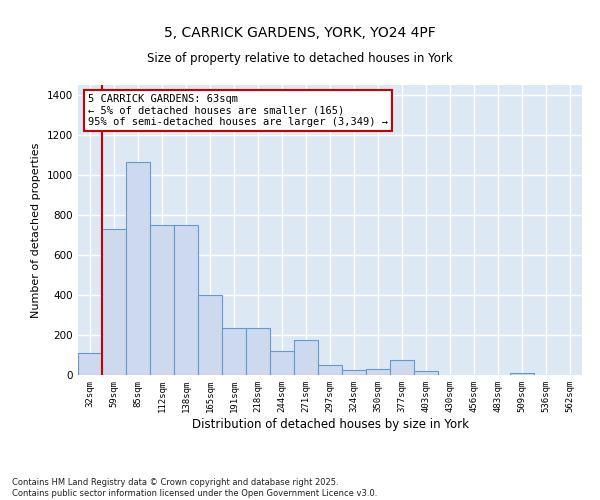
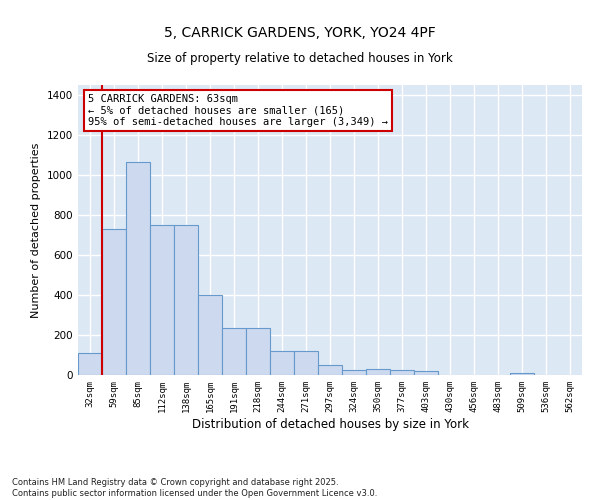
271sqm: 175 -> 120
377sqm: 75 -> 25
